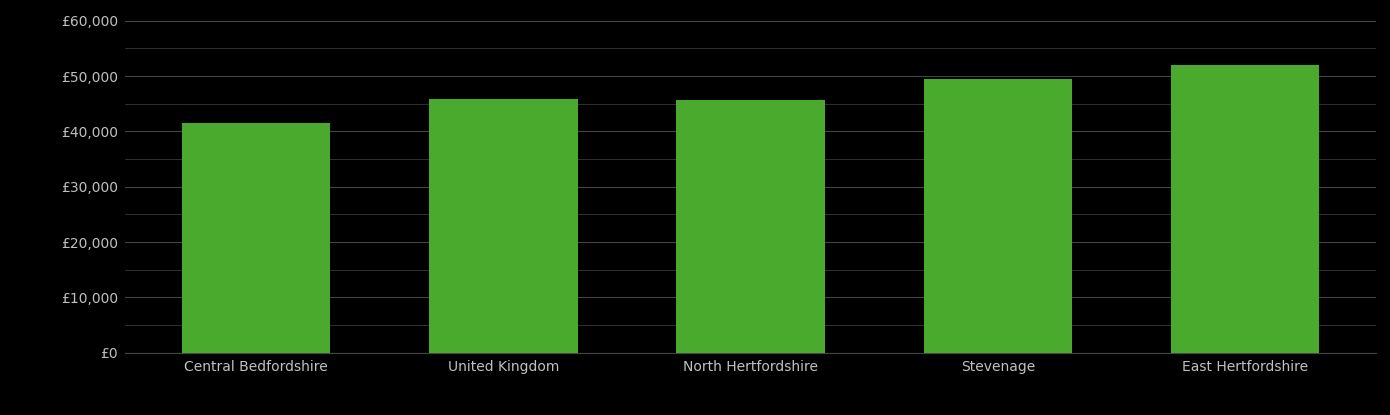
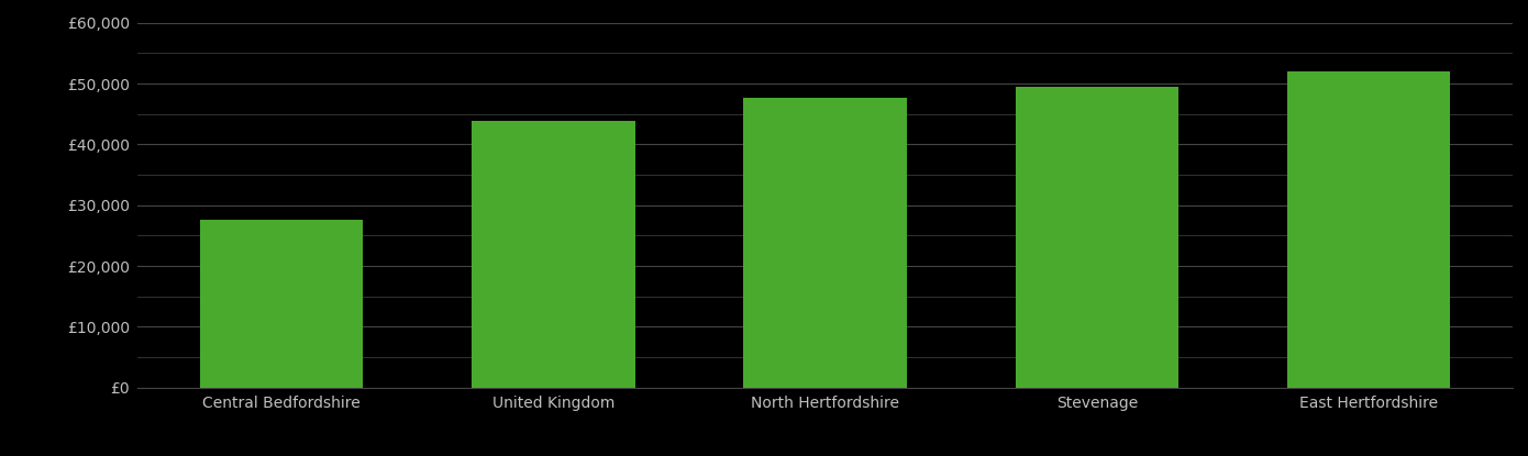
Central Bedfordshire: £41,500 -> £27,600
United Kingdom: £45,800 -> £43,800
North Hertfordshire: £45,600 -> £47,600
